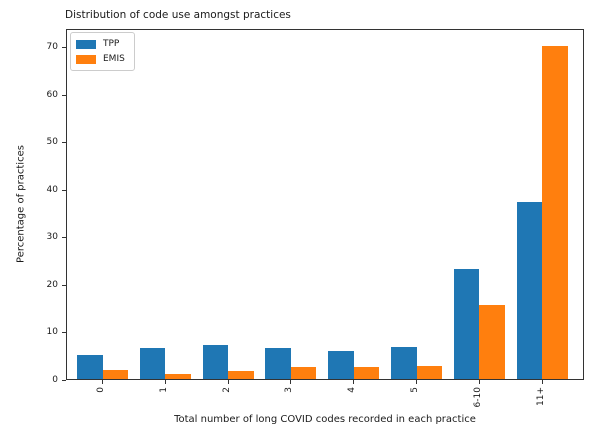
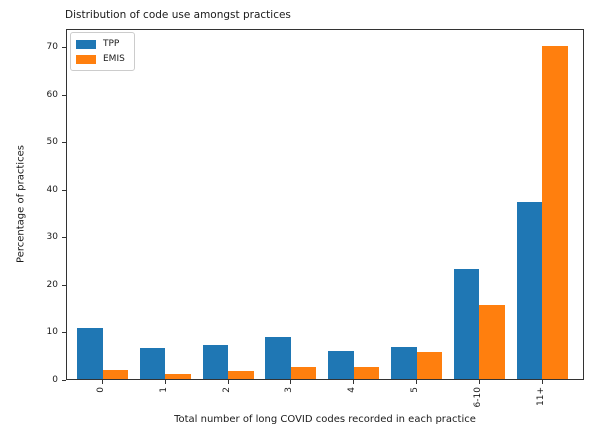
TPP/0: 5 -> 11
TPP/3: 7 -> 9
EMIS/5: 3 -> 6
